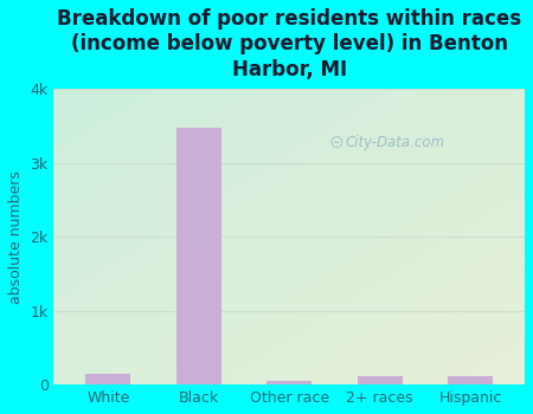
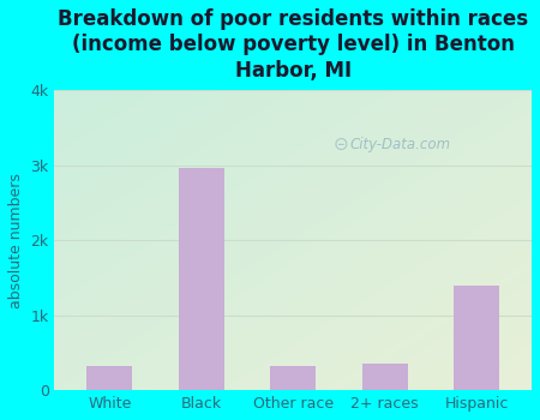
White: 0.15k -> 0.32k
Black: 3.48k -> 2.96k
Other race: 0.05k -> 0.32k
2+ races: 0.12k -> 0.36k
Hispanic: 0.11k -> 1.40k
